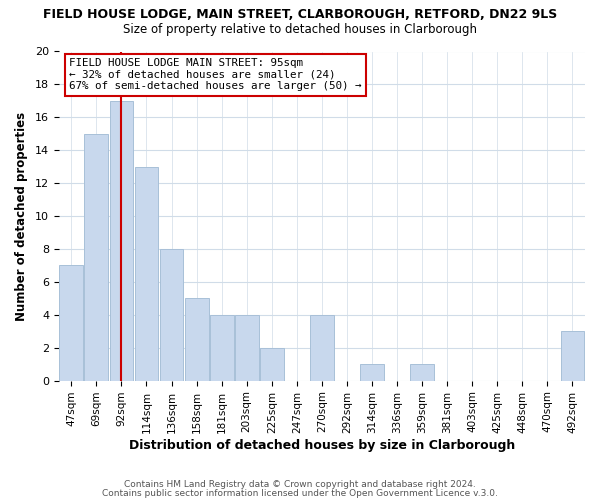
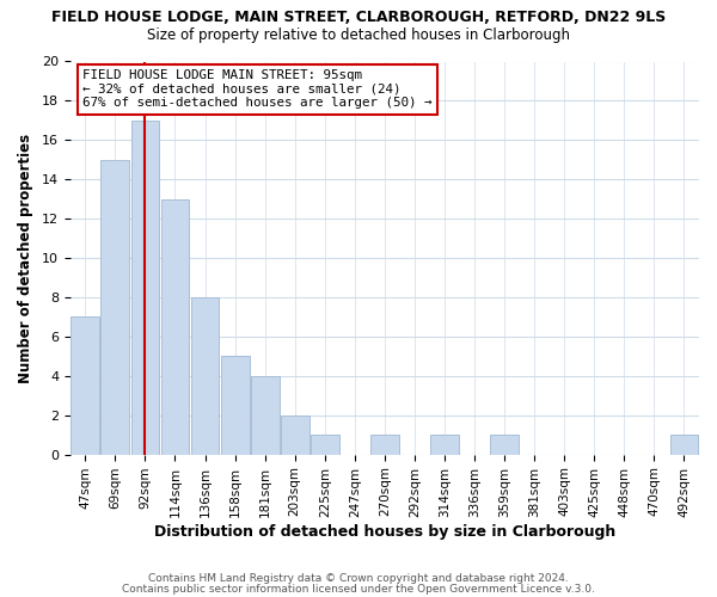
203sqm: 4 -> 2
225sqm: 2 -> 1
270sqm: 4 -> 1
492sqm: 3 -> 1
